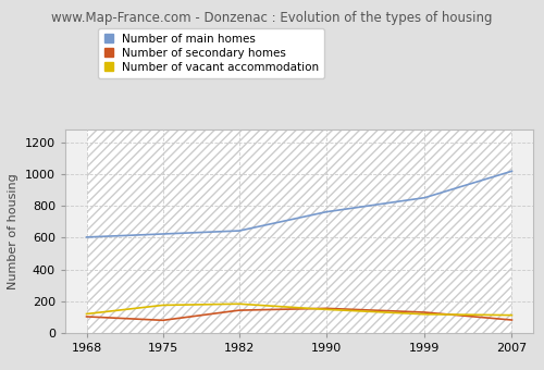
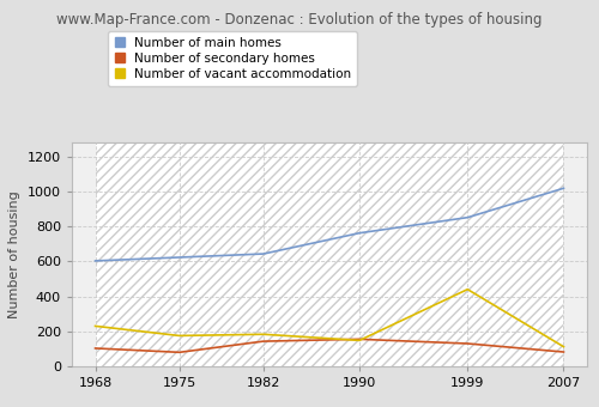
Number of vacant accommodation/1968: 120 -> 230
Number of vacant accommodation/1999: 120 -> 440
